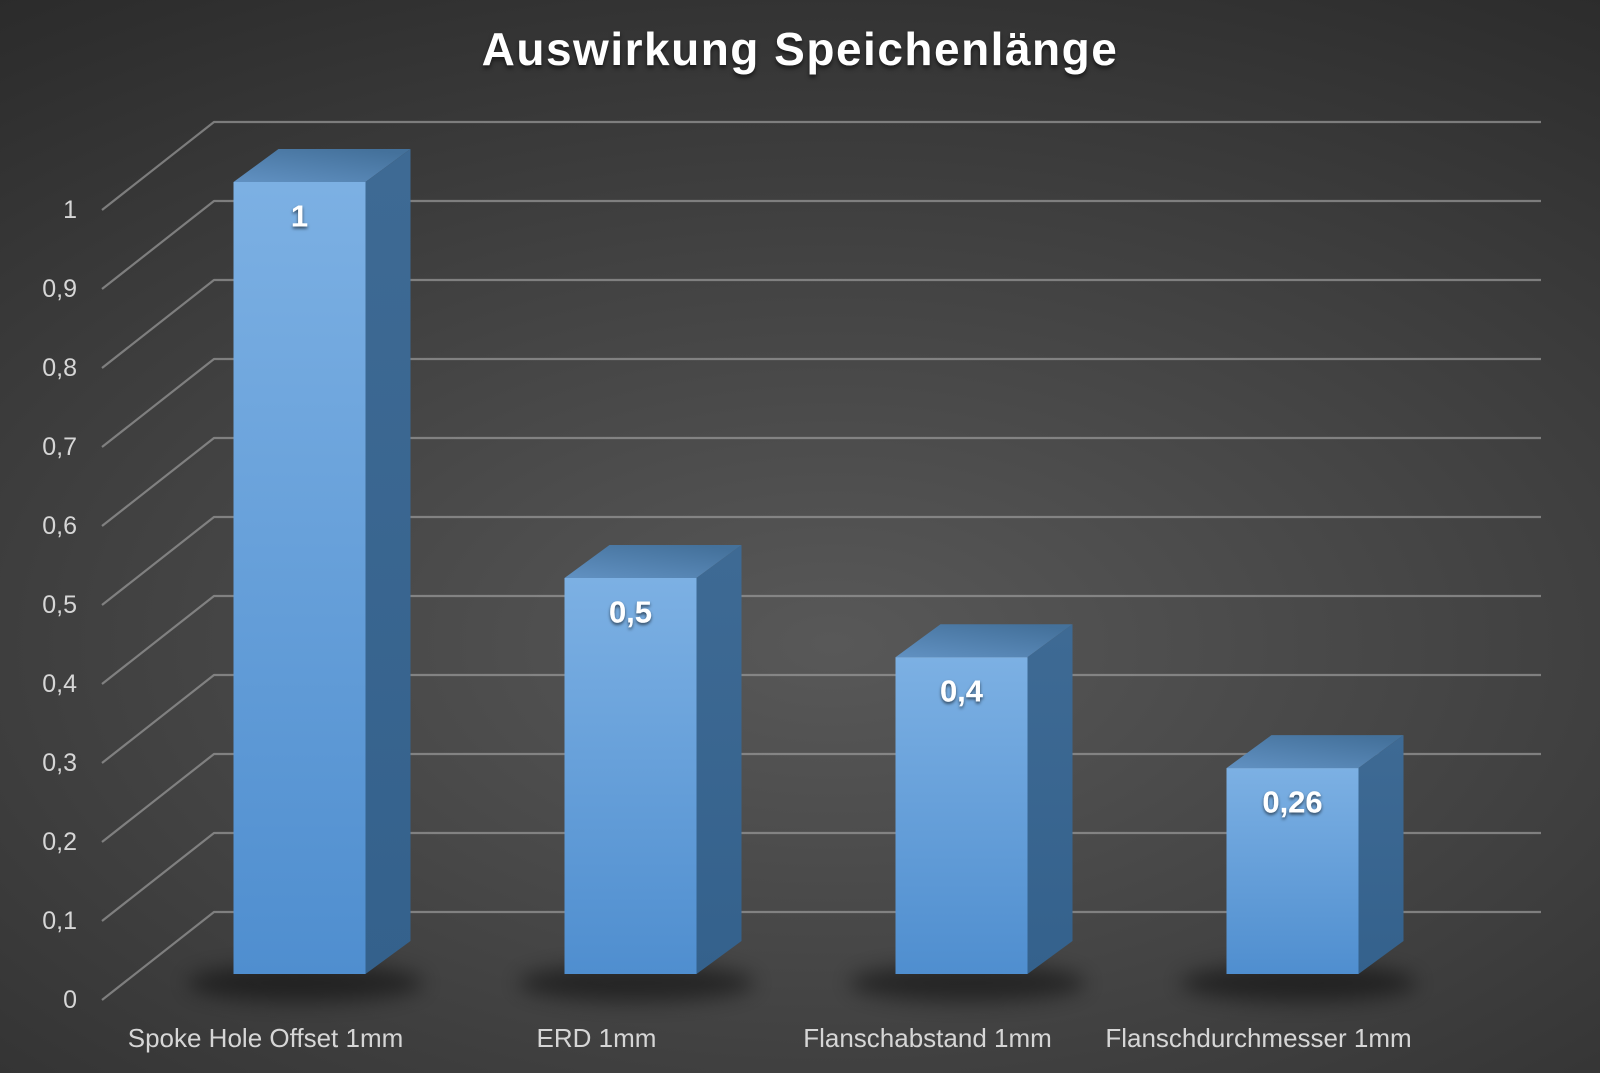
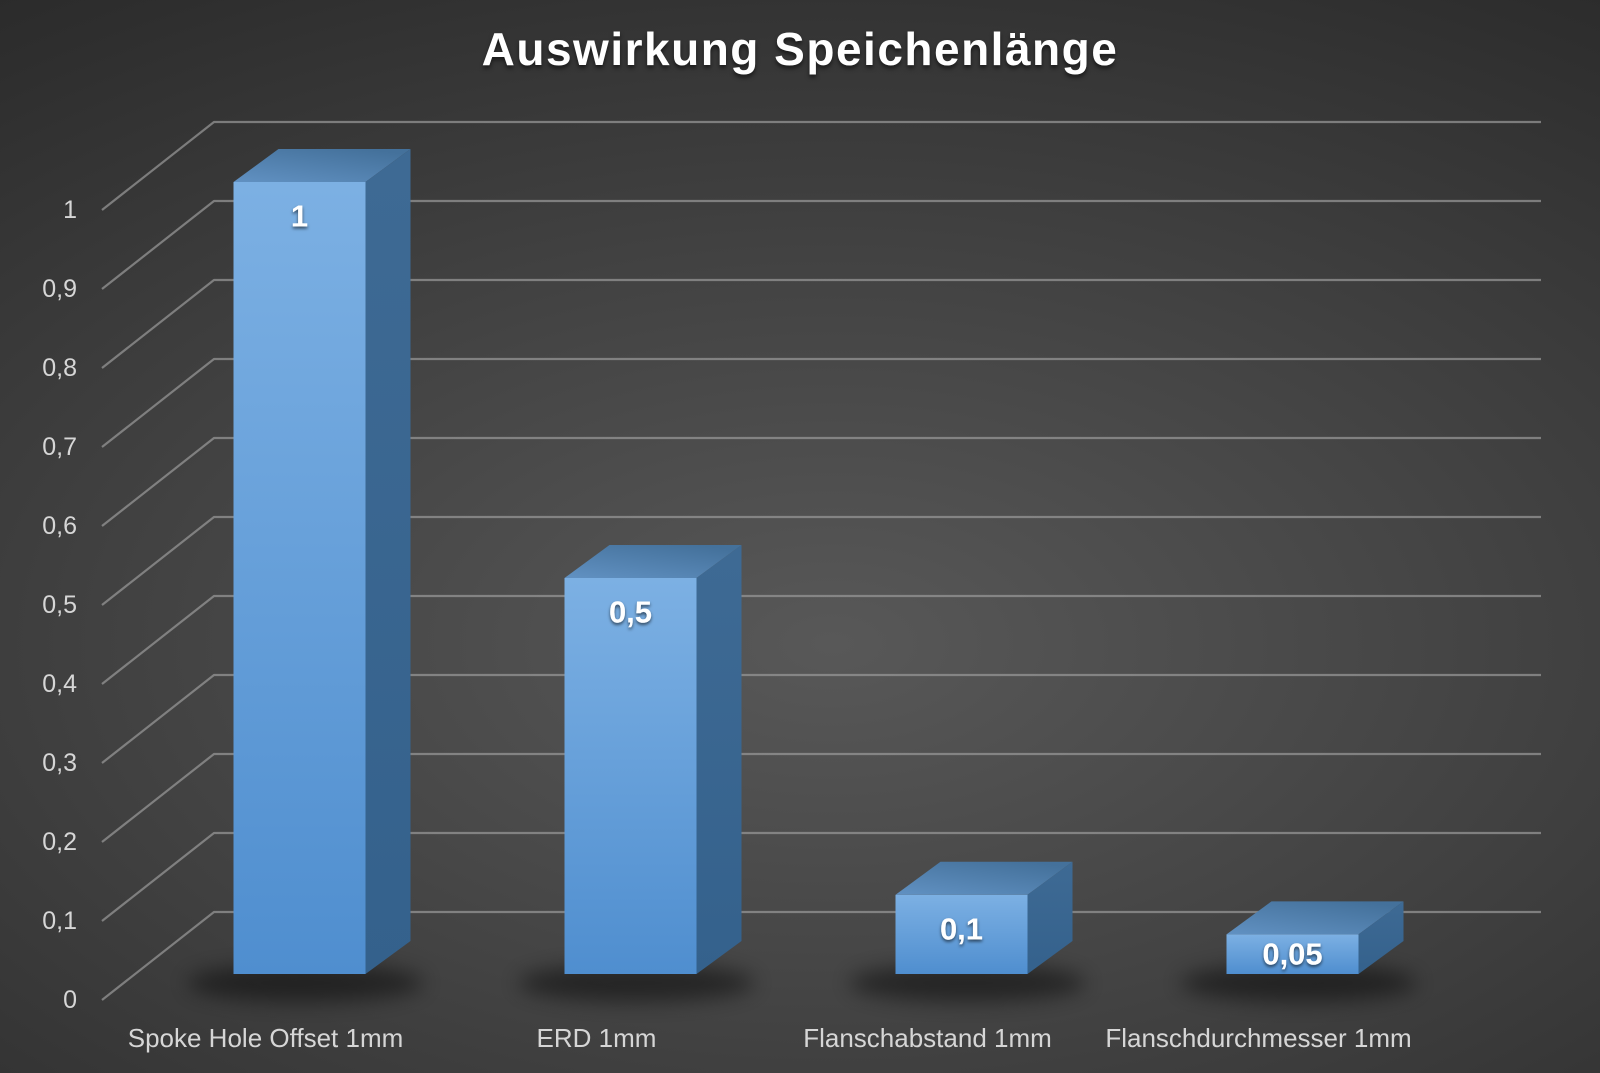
Flanschabstand 1mm: 0,4 -> 0,1
Flanschdurchmesser 1mm: 0,26 -> 0,05
